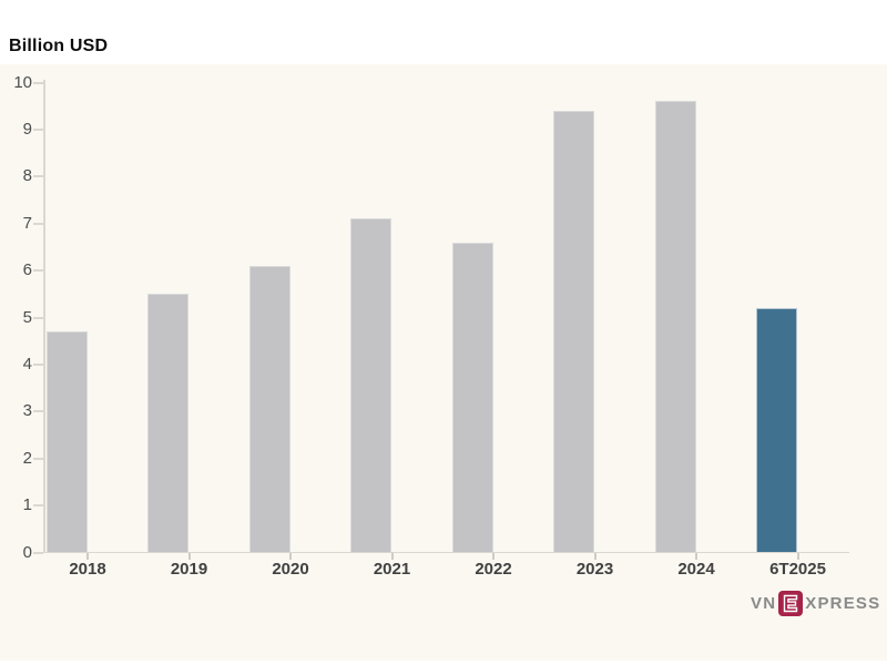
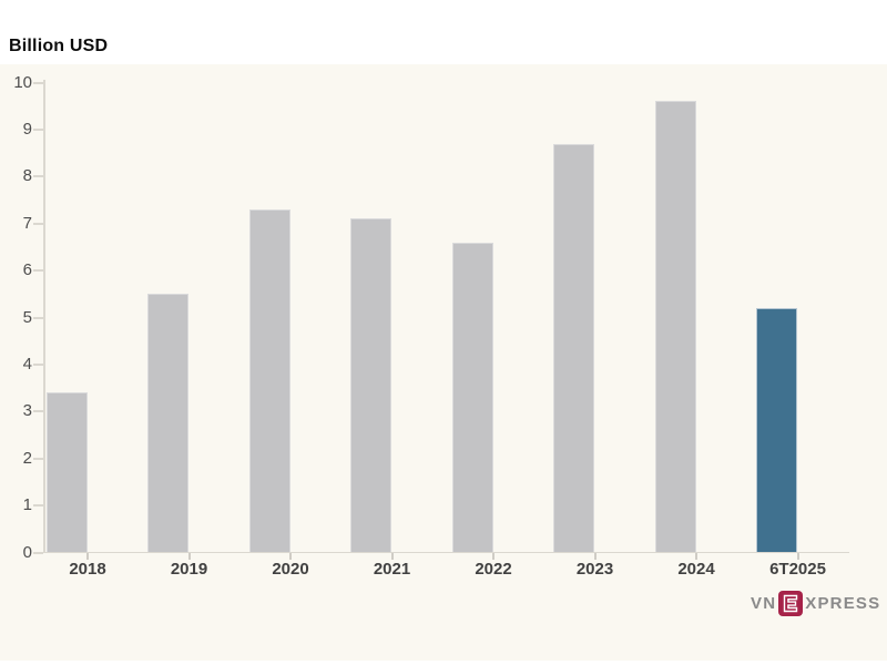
2018: 4.7 -> 3.4
2020: 6.1 -> 7.3
2023: 9.4 -> 8.7
